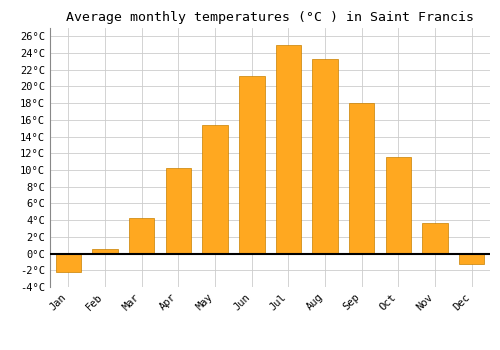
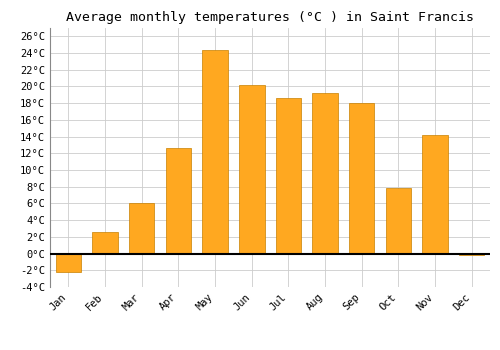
Feb: 0.6°C -> 2.6°C
Mar: 4.3°C -> 6.0°C
Apr: 10.2°C -> 12.6°C
May: 15.4°C -> 24.4°C
Jun: 21.3°C -> 20.2°C
Jul: 25.0°C -> 18.6°C
Aug: 23.3°C -> 19.2°C
Oct: 11.5°C -> 7.8°C
Nov: 3.7°C -> 14.2°C
Dec: -1.3°C -> -0.2°C
